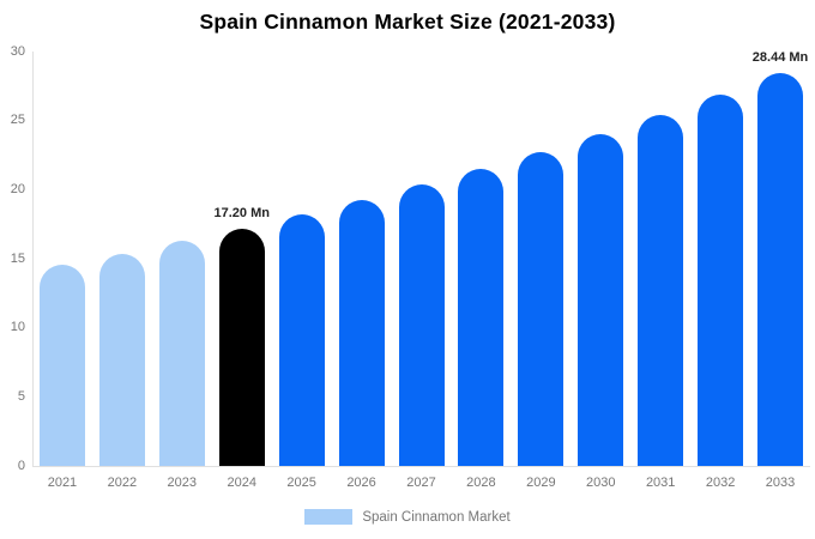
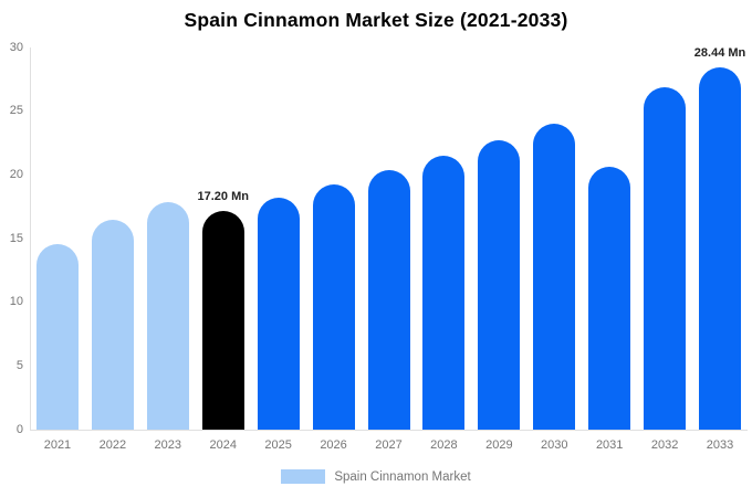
2022: 15.4 -> 16.5
2023: 16.3 -> 17.9
2031: 25.4 -> 20.6
